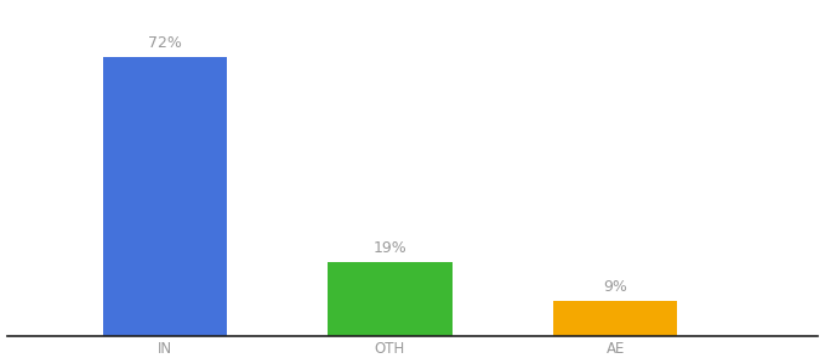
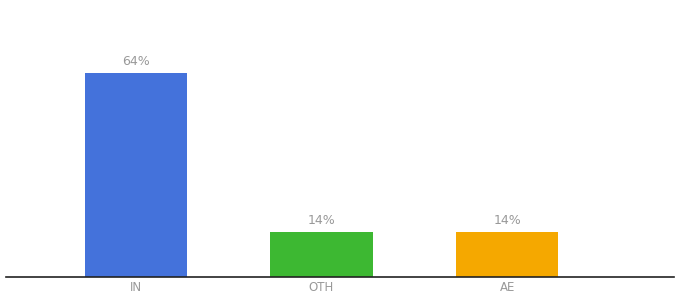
IN: 72% -> 64%
OTH: 19% -> 14%
AE: 9% -> 14%
